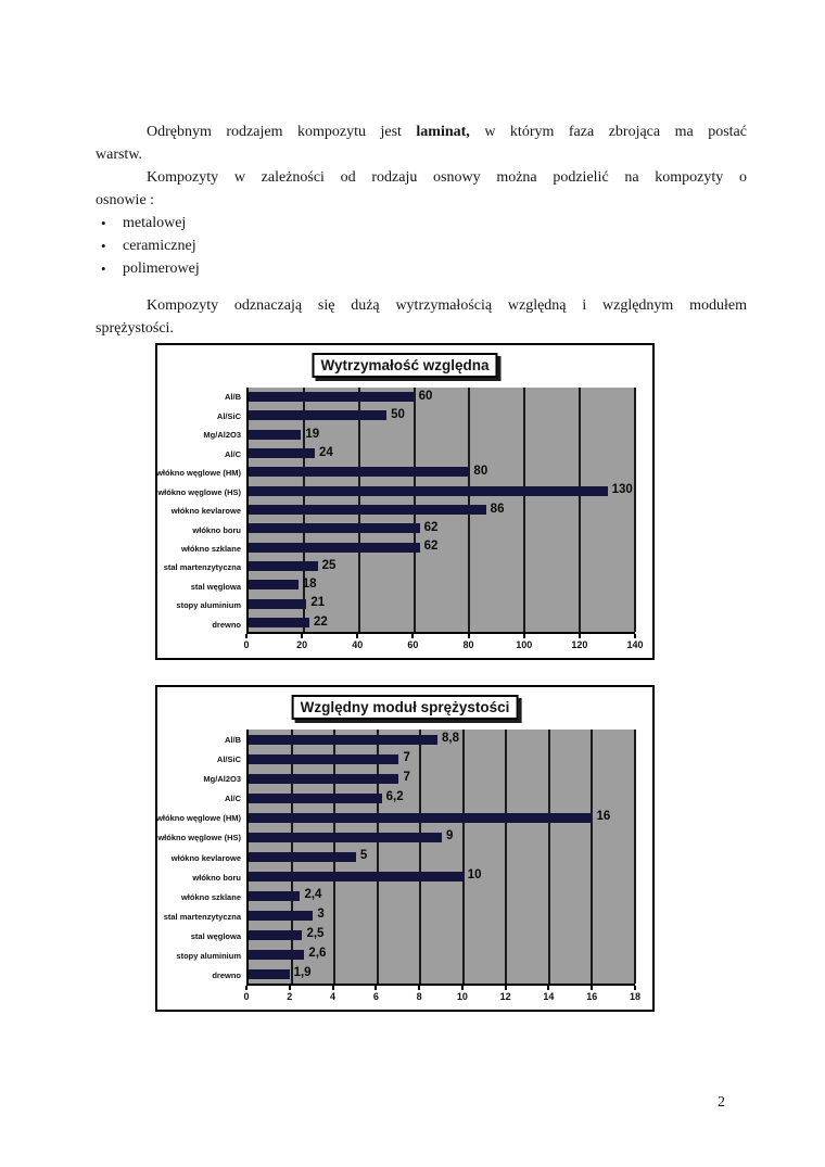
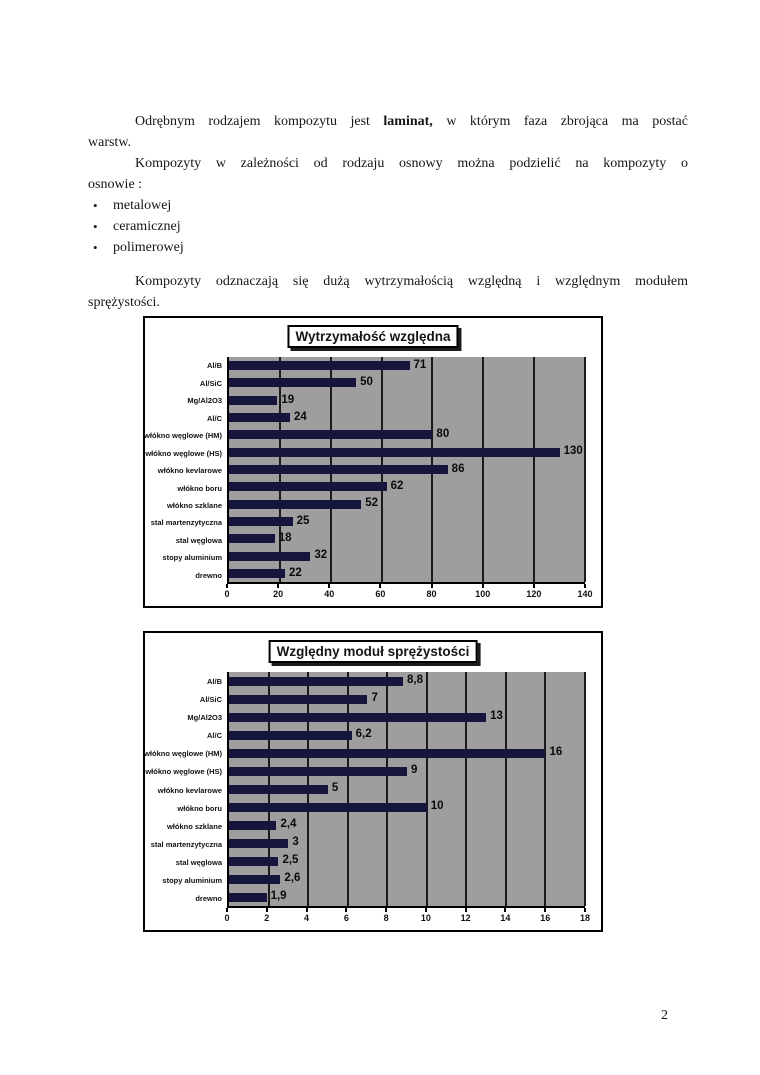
Wytrzymałość względna/Al/B: 60 -> 71
Wytrzymałość względna/włókno szklane: 62 -> 52
Wytrzymałość względna/stopy aluminium: 21 -> 32
Względny moduł sprężystości/Mg/Al2O3: 7 -> 13
